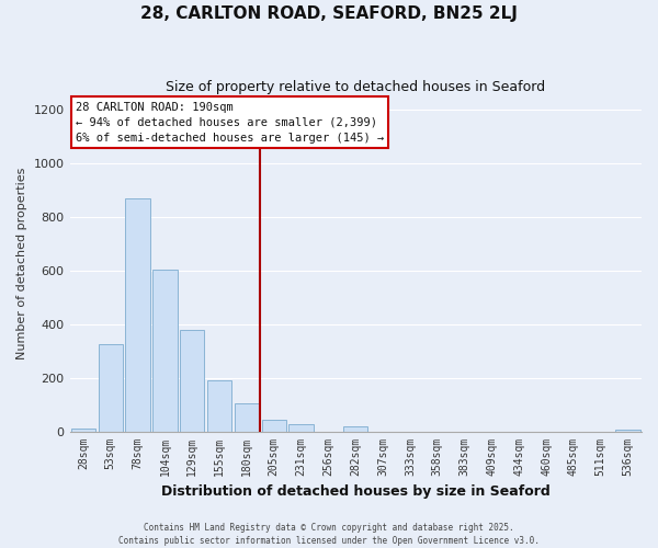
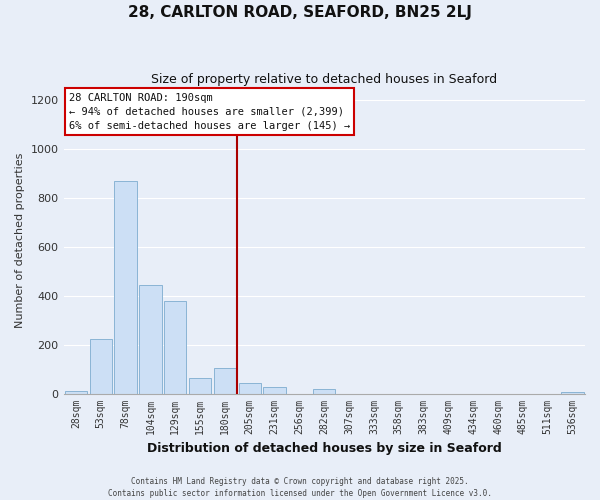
53sqm: 325 -> 225
104sqm: 605 -> 445
155sqm: 190 -> 65
